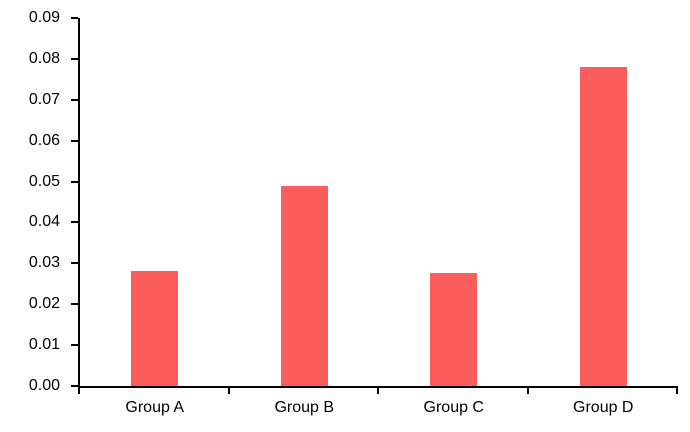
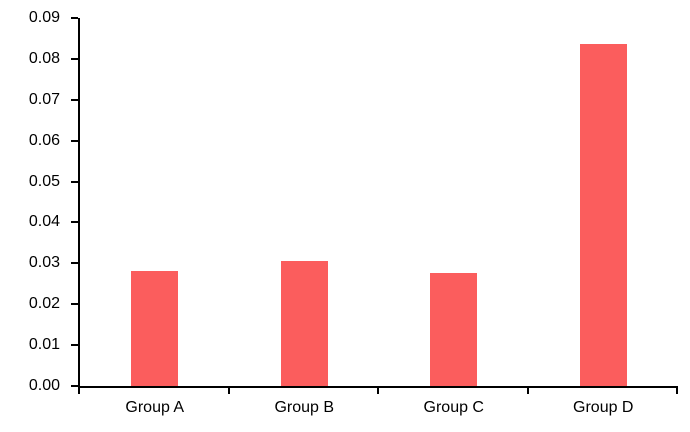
Group B: 0.049 -> 0.031
Group D: 0.078 -> 0.084
